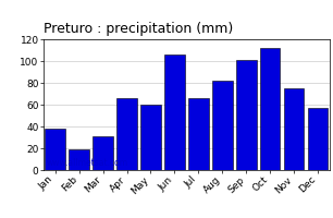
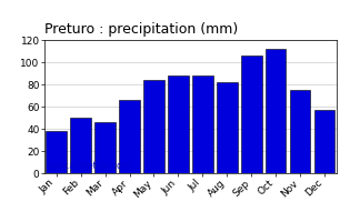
Feb: 19 -> 50
Mar: 31 -> 46
May: 60 -> 84
Jun: 106 -> 88
Jul: 66 -> 88
Sep: 101 -> 106
